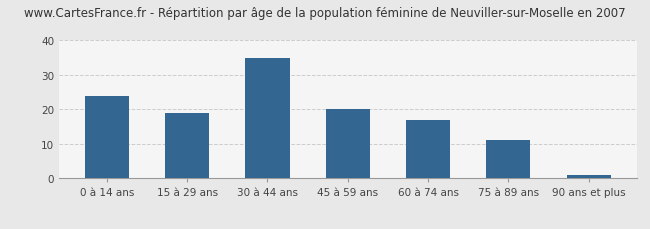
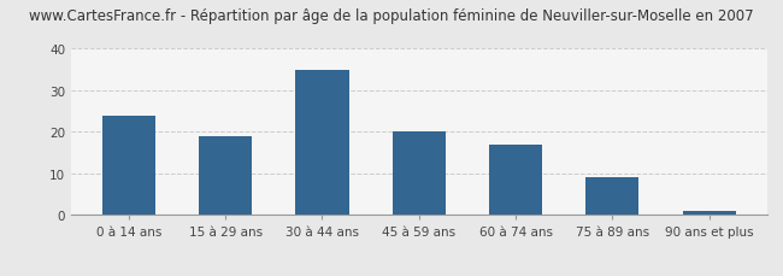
75 à 89 ans: 11 -> 9
